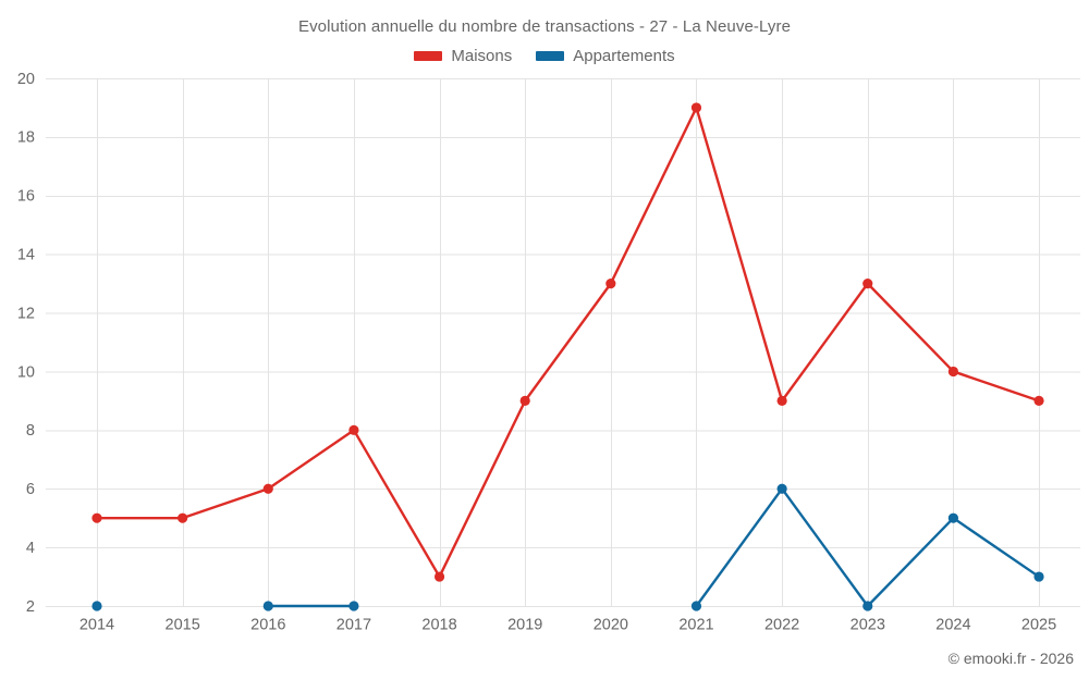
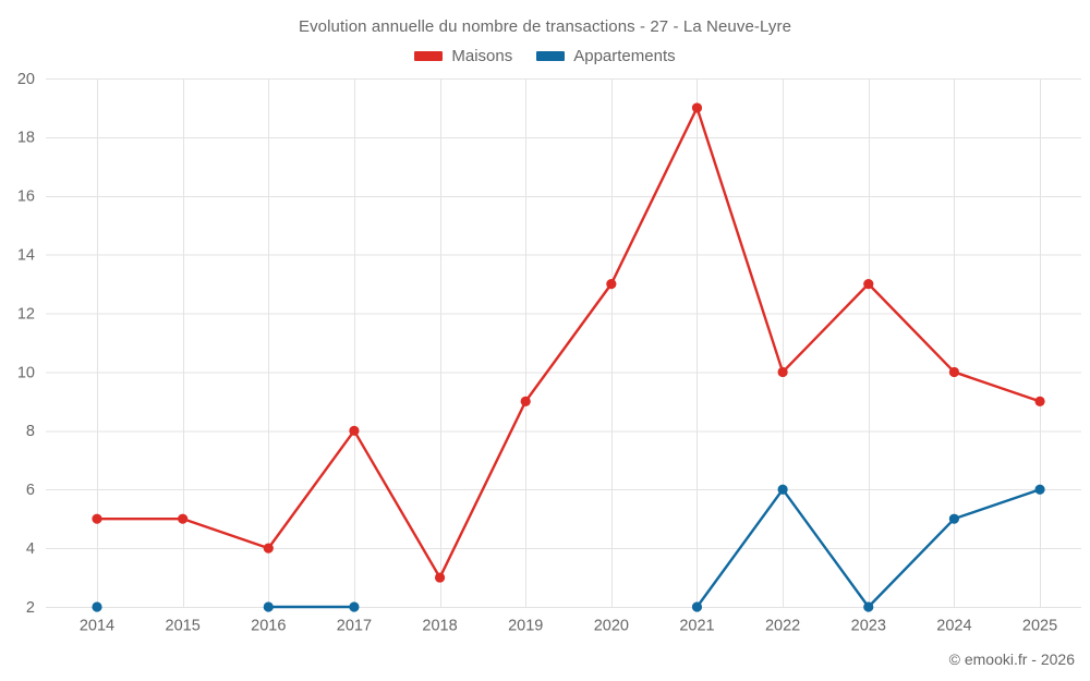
Maisons/2016: 6 -> 4
Maisons/2022: 9 -> 10
Appartements/2025: 3 -> 6
